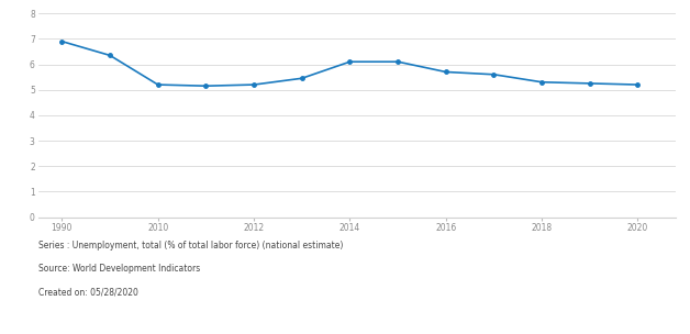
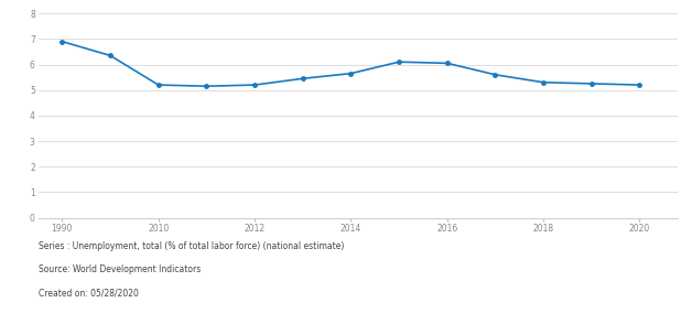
2014: 6.10 -> 5.65
2016: 5.70 -> 6.05
